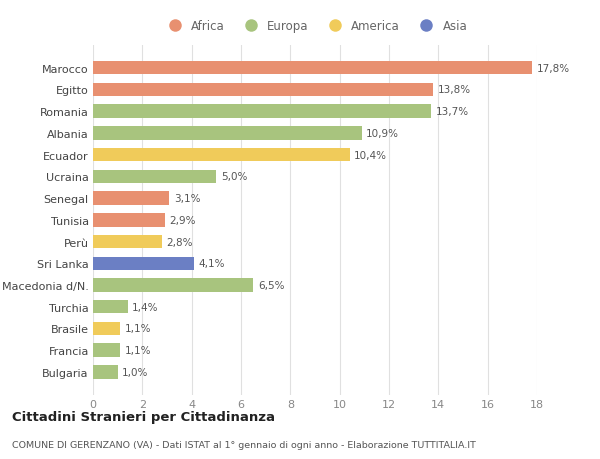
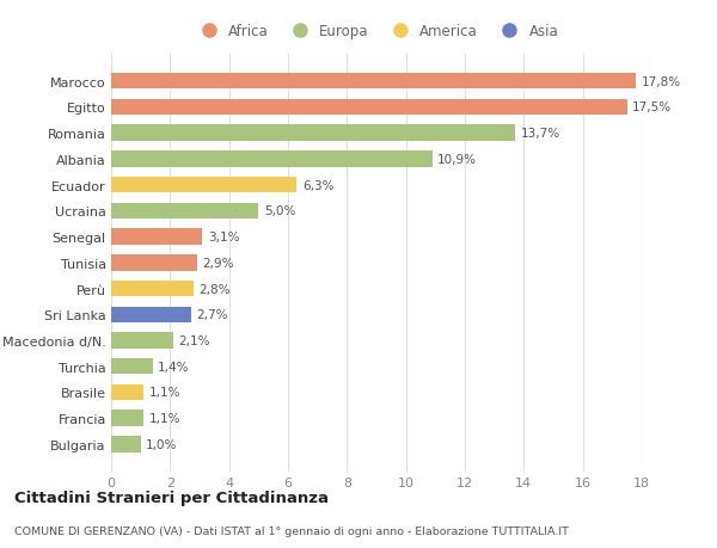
Egitto: 13,8% -> 17,5%
Ecuador: 10,4% -> 6,3%
Sri Lanka: 4,1% -> 2,7%
Macedonia d/N.: 6,5% -> 2,1%
